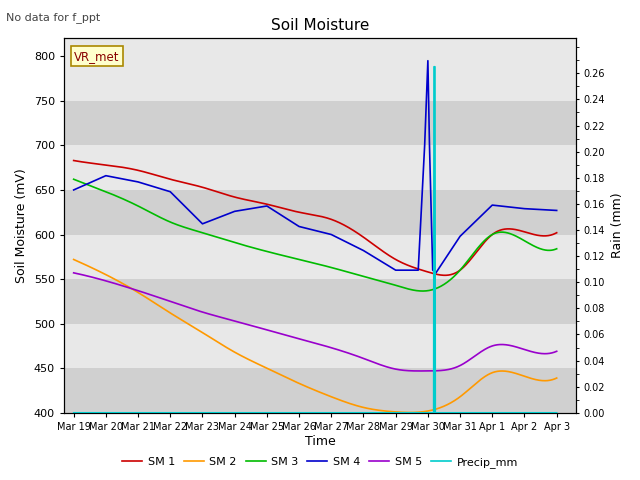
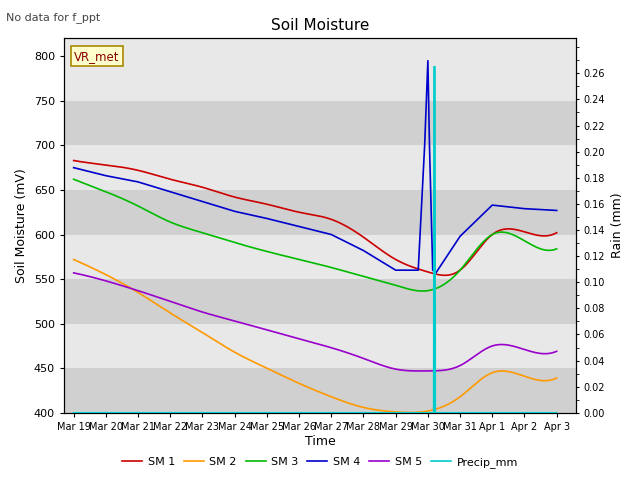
SM 4/Mar 19: 650 -> 675
SM 4/Mar 23: 612 -> 637
SM 4/Mar 25: 632 -> 618
